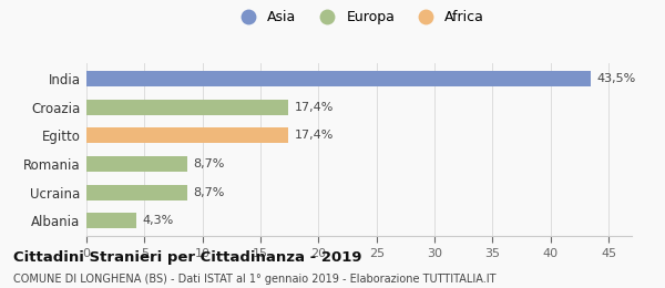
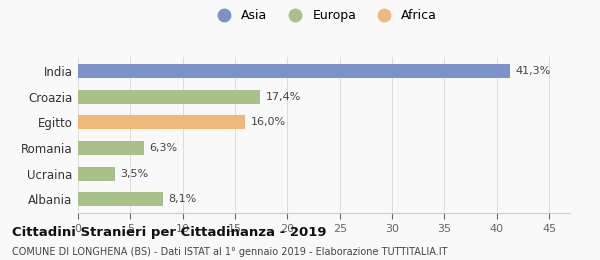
India: 43,5% -> 41,3%
Egitto: 17,4% -> 16,0%
Romania: 8,7% -> 6,3%
Ucraina: 8,7% -> 3,5%
Albania: 4,3% -> 8,1%
